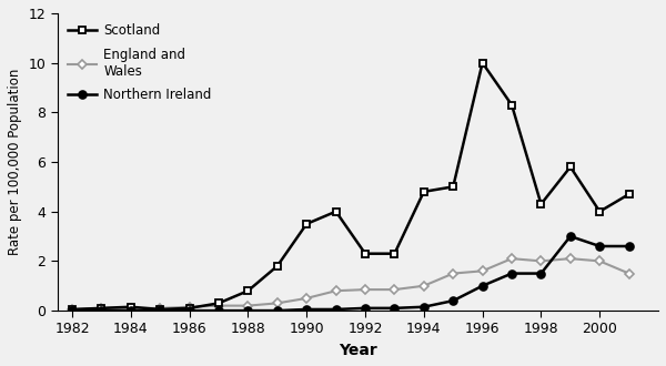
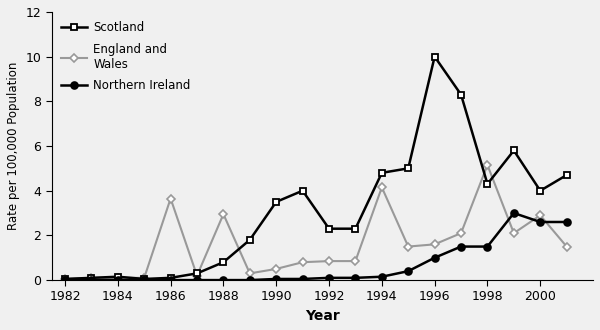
England and Wales/1986: 0.15 -> 3.65
England and Wales/1988: 0.20 -> 2.95
England and Wales/1994: 1.00 -> 4.15
England and Wales/1998: 2.00 -> 5.15
England and Wales/2000: 2.00 -> 2.90
